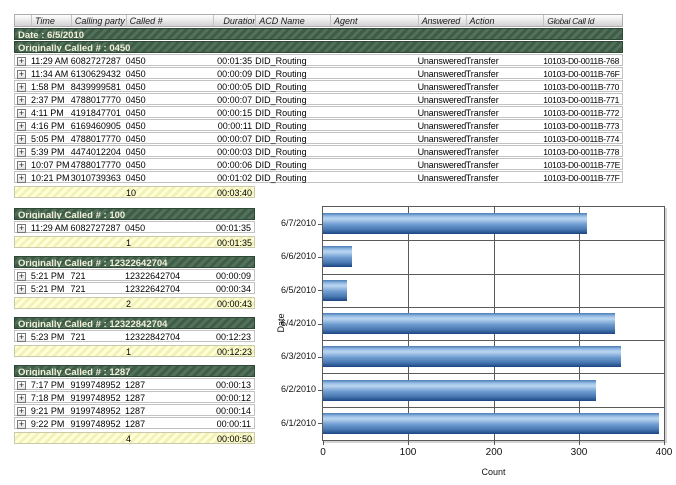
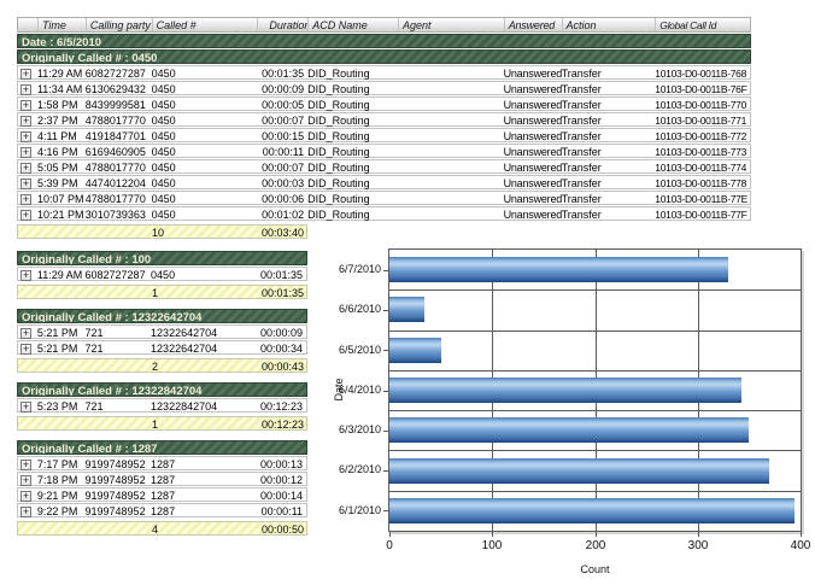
6/7/2010: 310 -> 330
6/5/2010: 30 -> 50
6/2/2010: 320 -> 370
